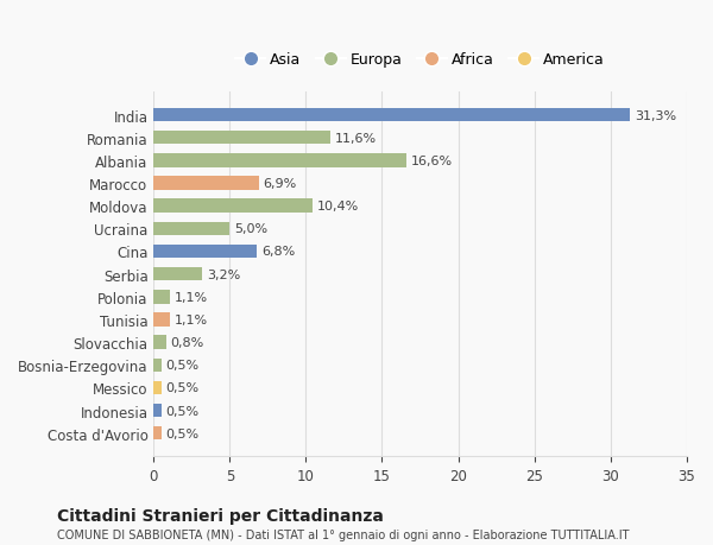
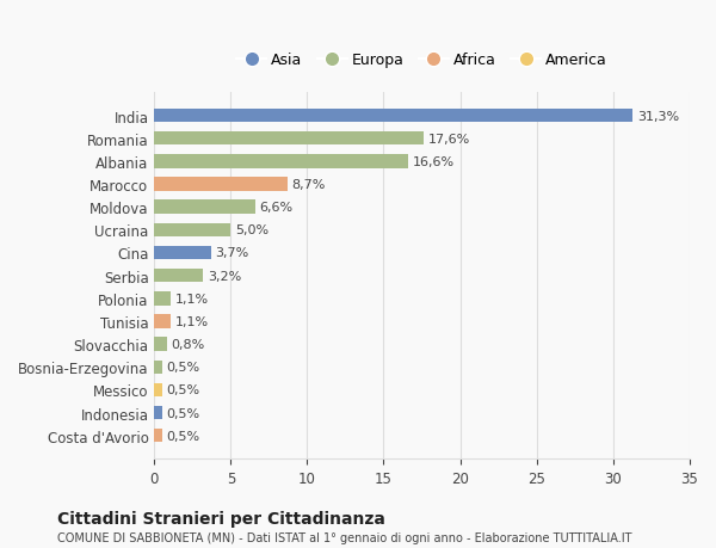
Romania: 11,6% -> 17,6%
Marocco: 6,9% -> 8,7%
Moldova: 10,4% -> 6,6%
Cina: 6,8% -> 3,7%
